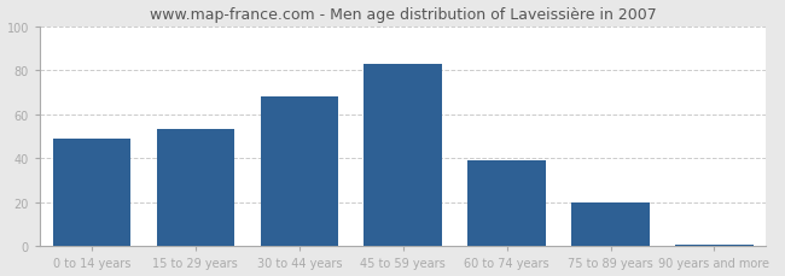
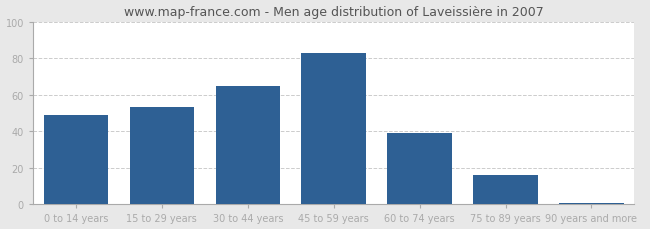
30 to 44 years: 68 -> 65
75 to 89 years: 20 -> 16
